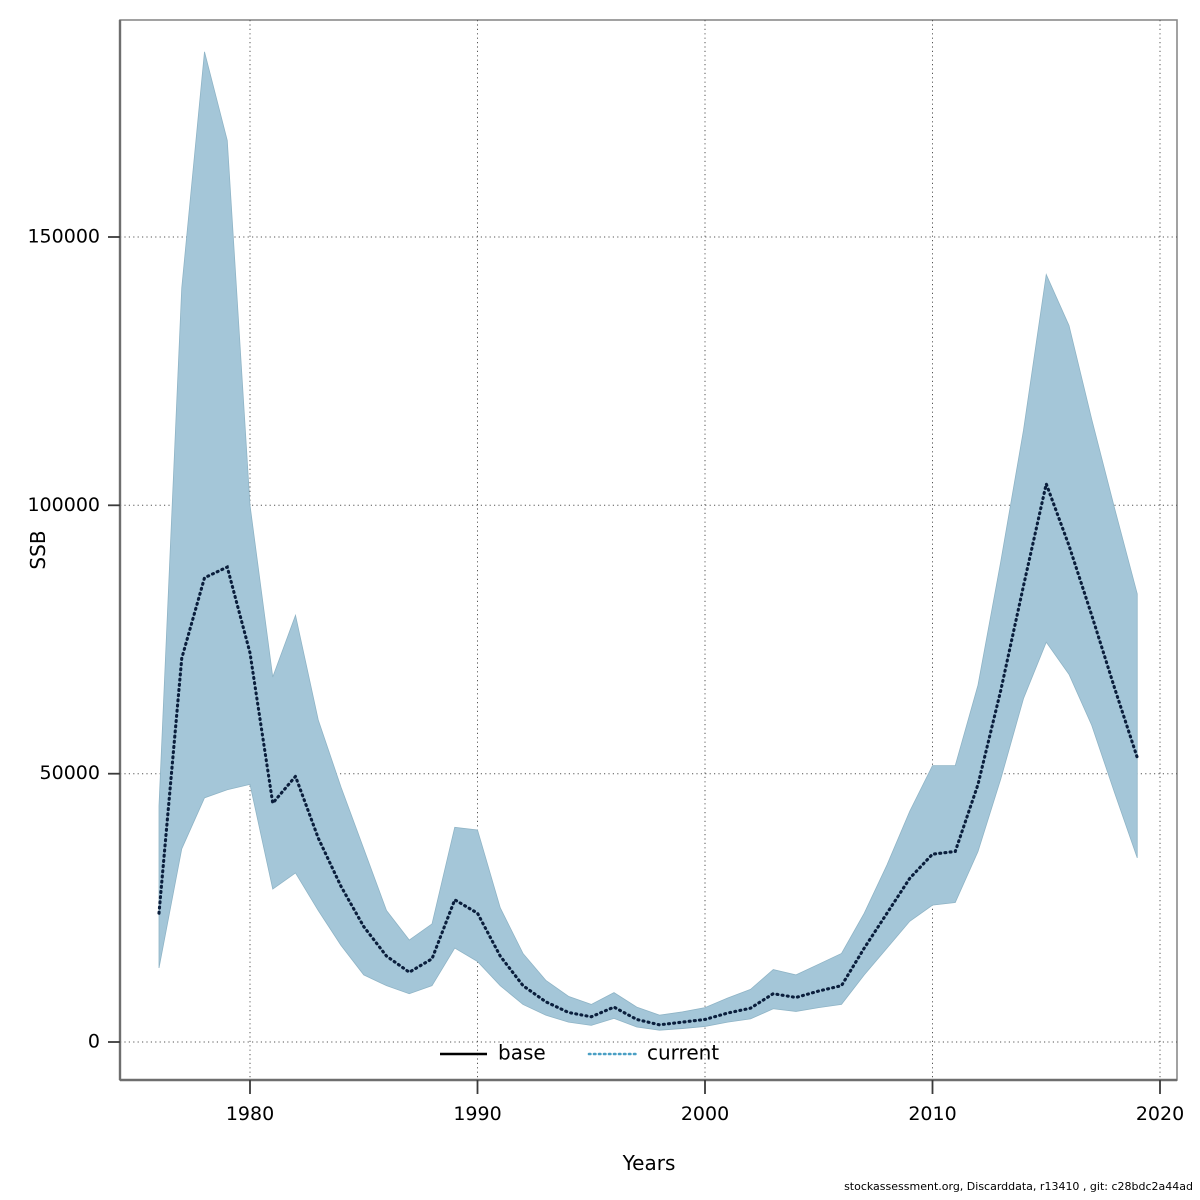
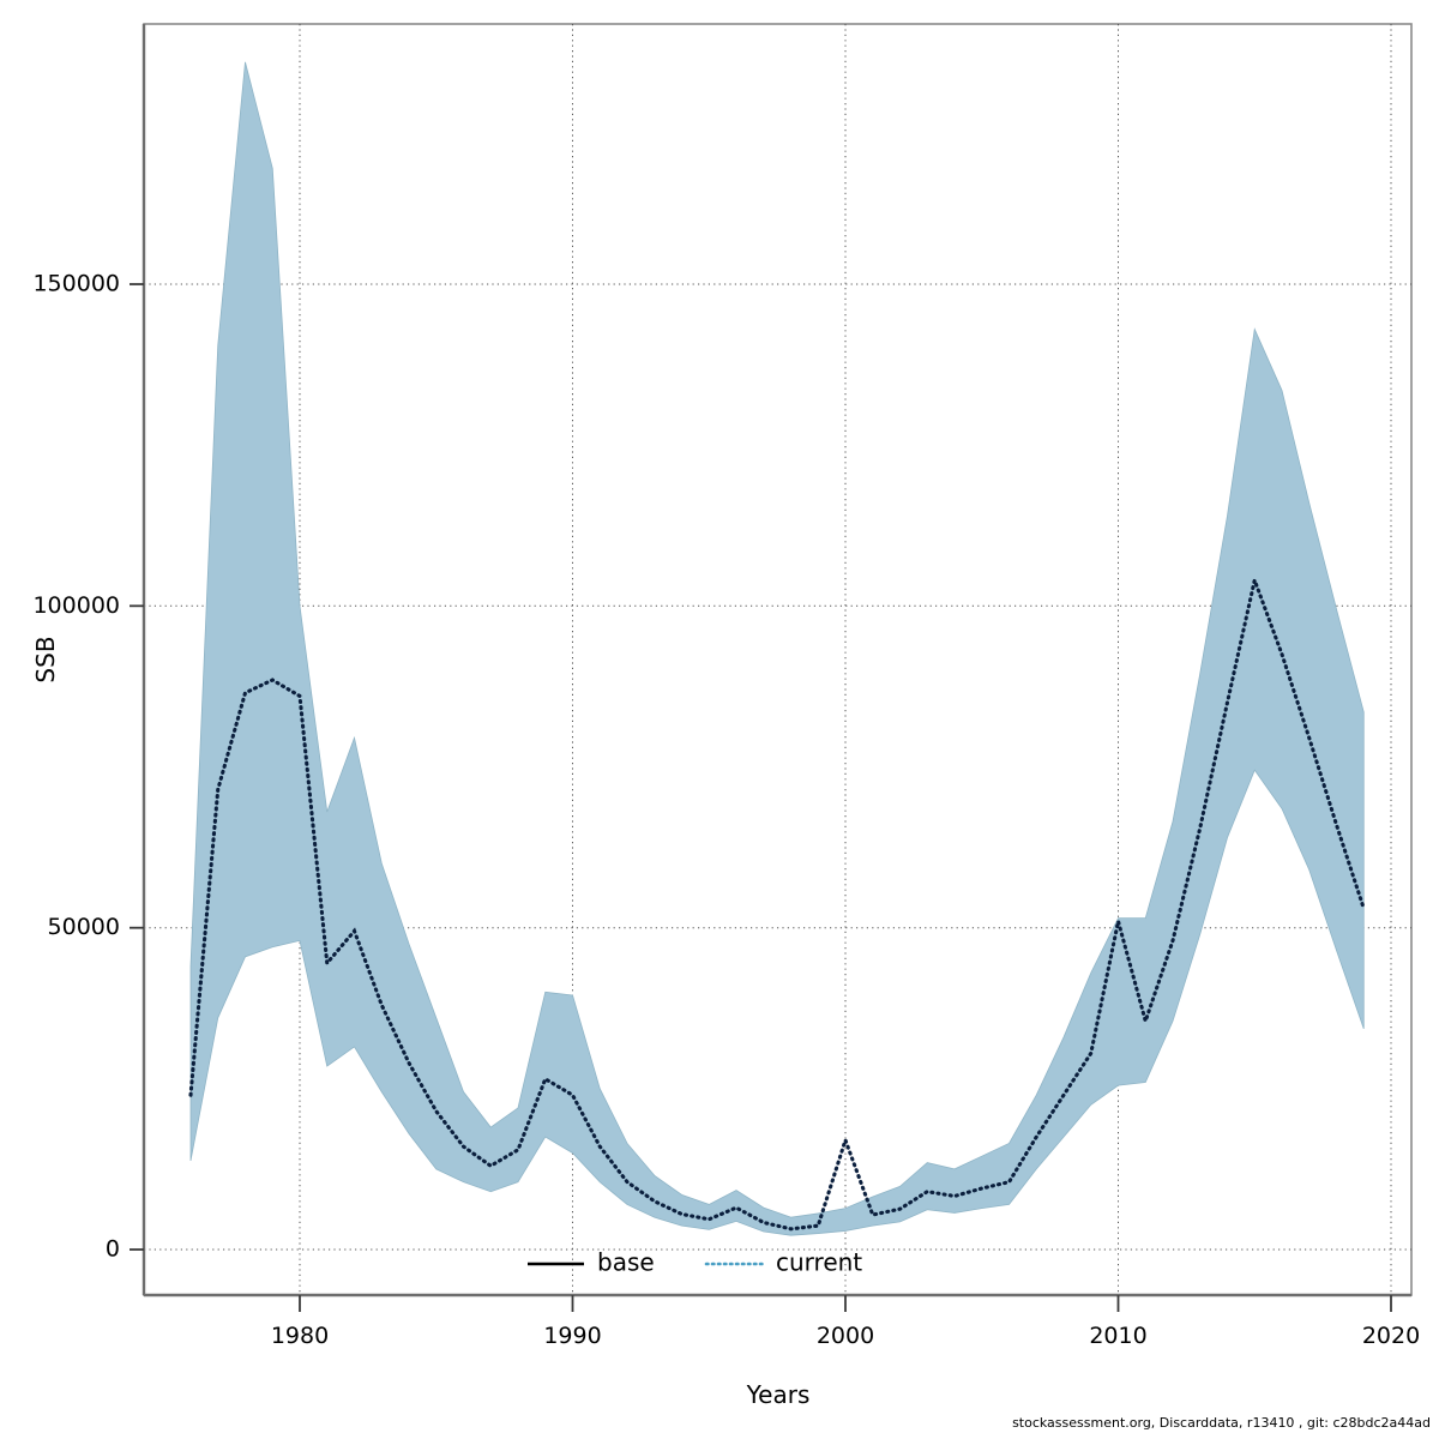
1980: 72000 -> 86000
2000: 4000 -> 17000
2010: 35000 -> 51000
